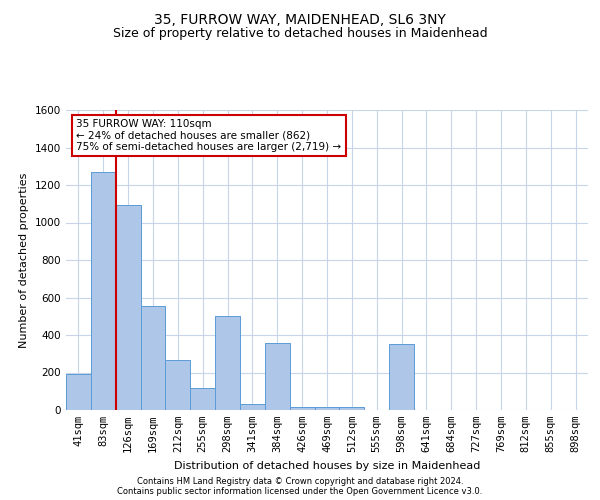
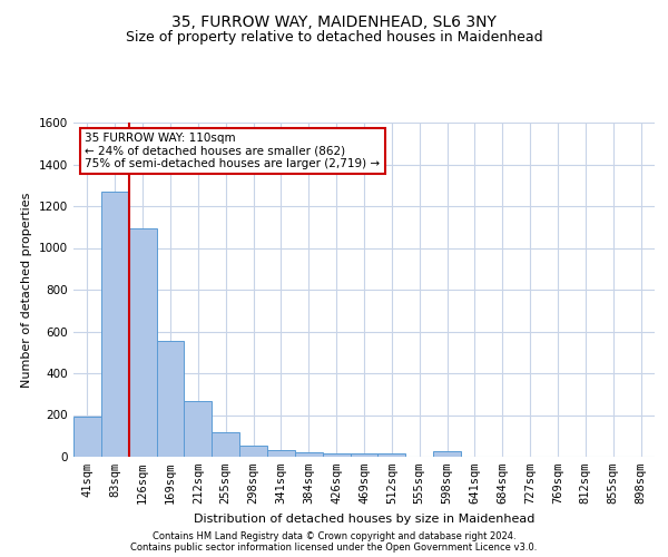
298sqm: 500 -> 60
384sqm: 360 -> 20
598sqm: 350 -> 30
